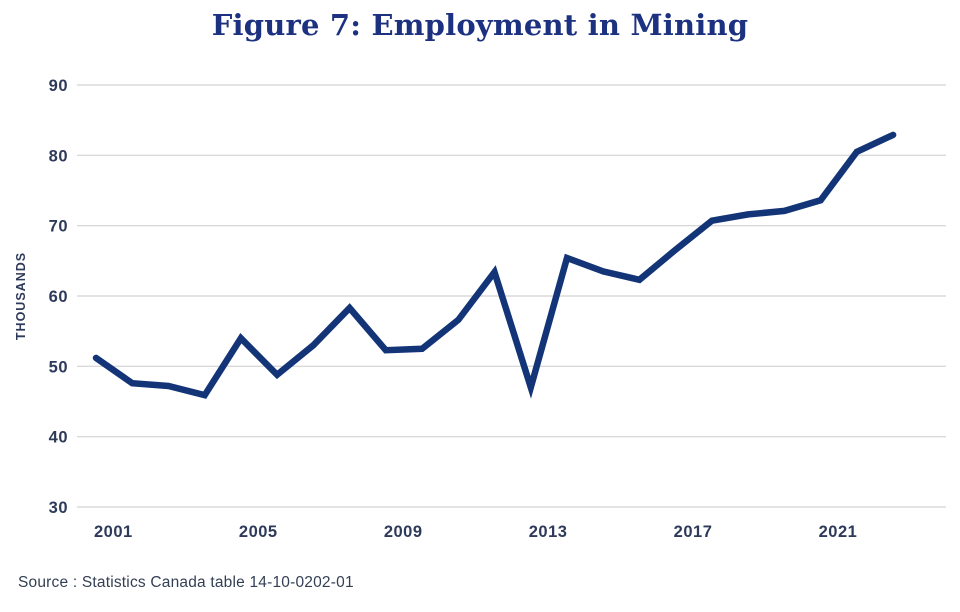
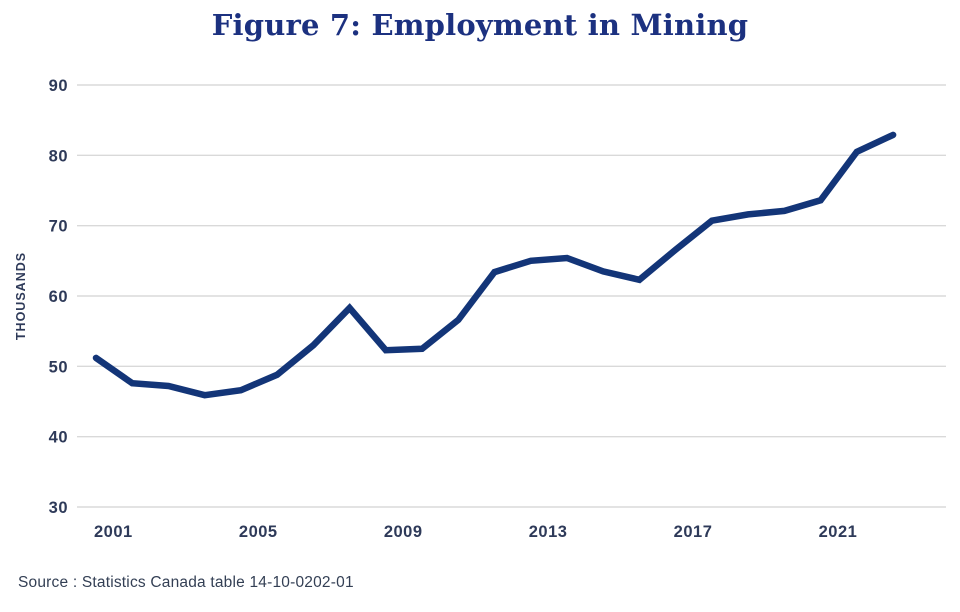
2005: 54 -> 47
2013: 47 -> 65
